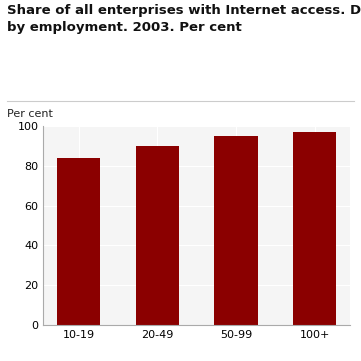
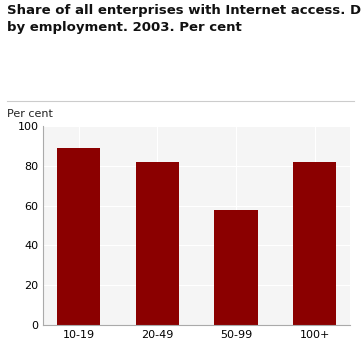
10-19: 84 -> 89
20-49: 90 -> 82
50-99: 95 -> 58
100+: 97 -> 82
